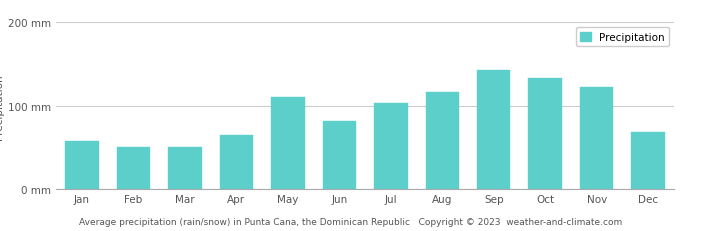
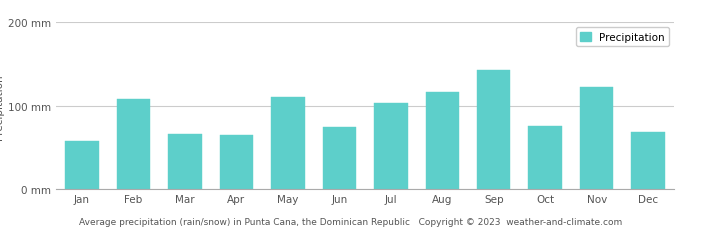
Feb: 50 mm -> 108 mm
Mar: 50 mm -> 66 mm
Jun: 82 mm -> 74 mm
Oct: 133 mm -> 76 mm
